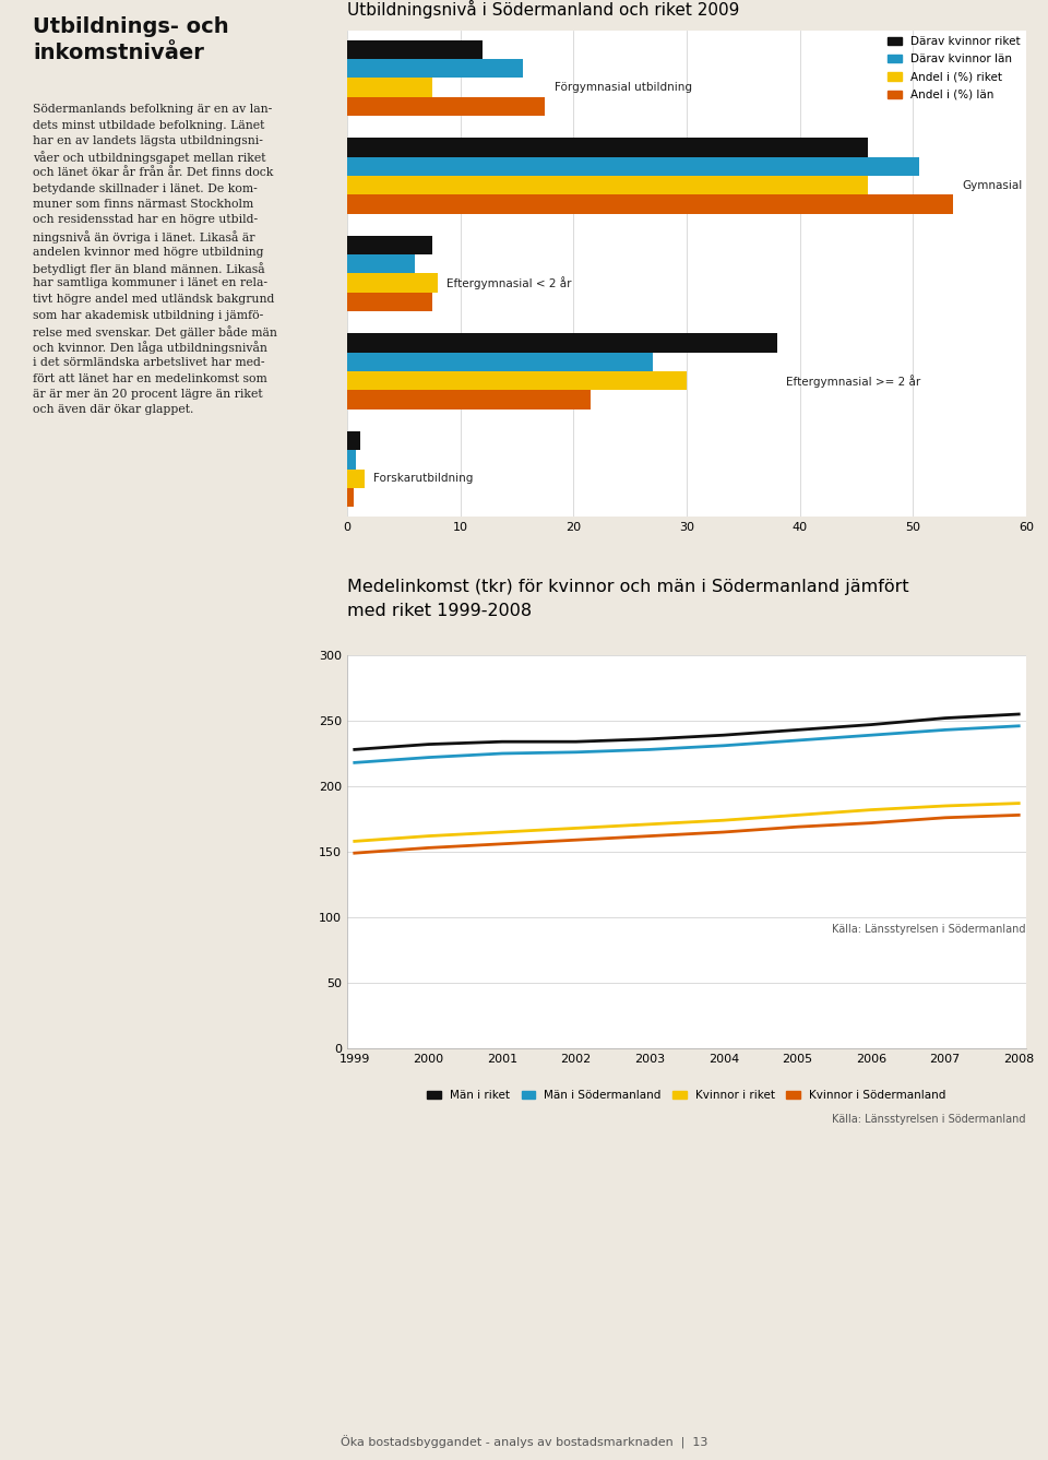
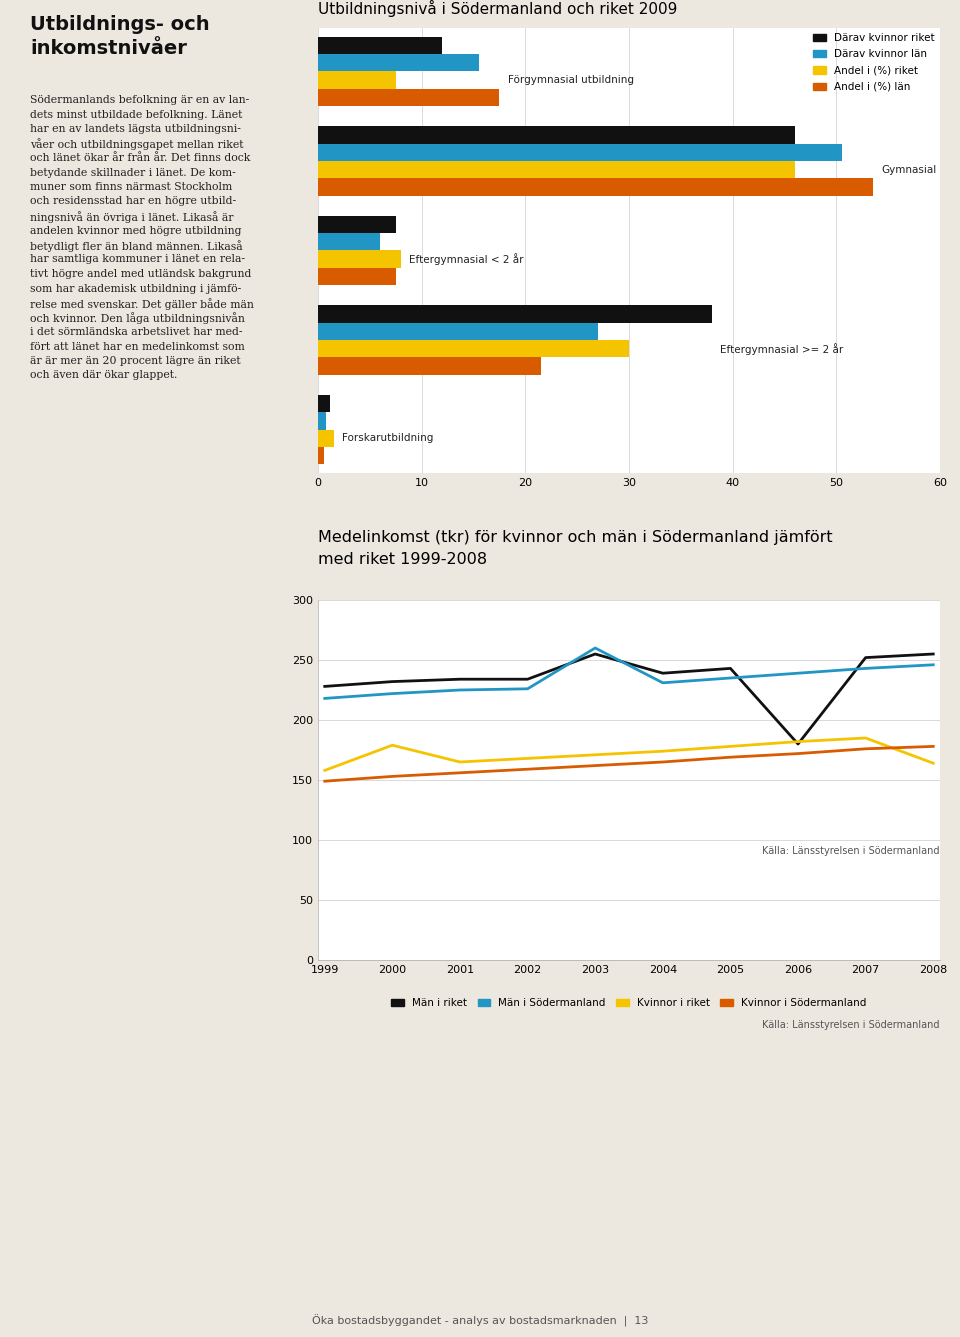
Kvinnor i riket/2000: 162 -> 179
Män i riket/2003: 236 -> 255
Män i Södermanland/2003: 228 -> 260
Män i riket/2006: 247 -> 180
Kvinnor i riket/2008: 187 -> 164
